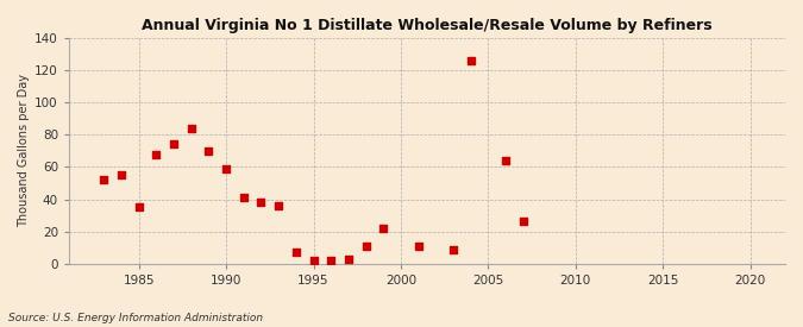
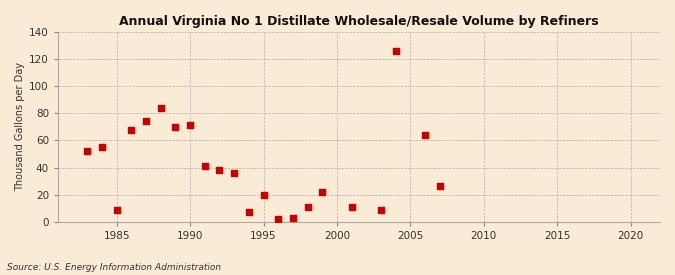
1985: 35 -> 9
1990: 59 -> 71
1995: 2 -> 20
